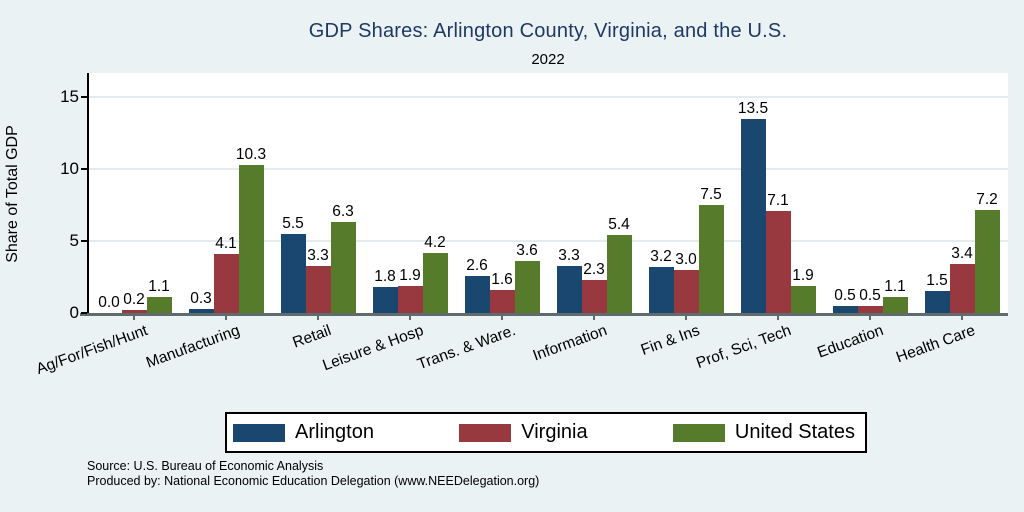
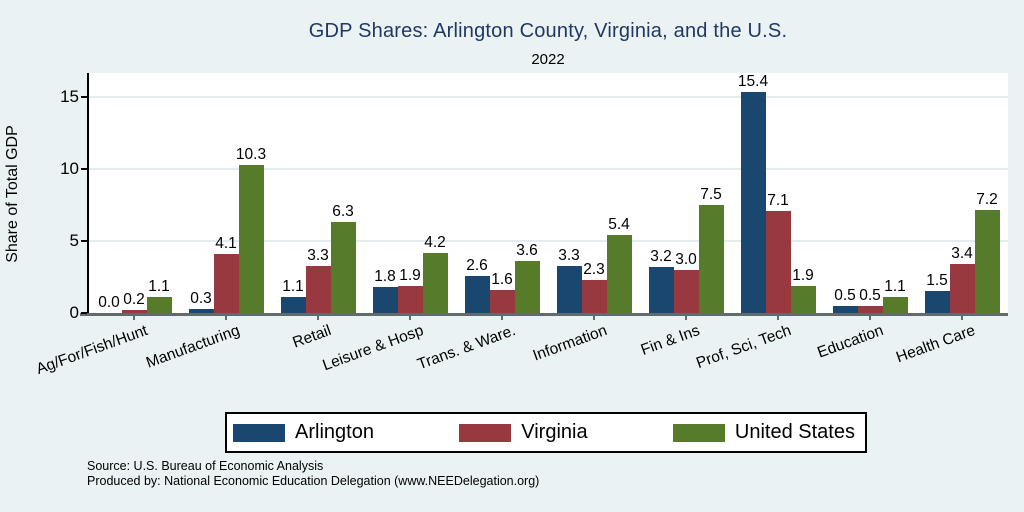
Arlington/Retail: 5.5 -> 1.1
Arlington/Prof, Sci, Tech: 13.5 -> 15.4
